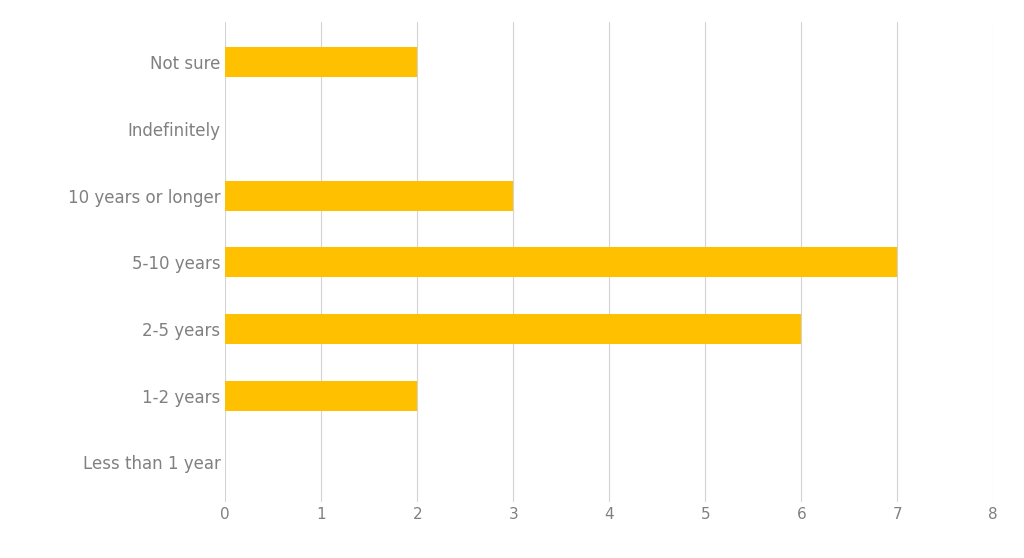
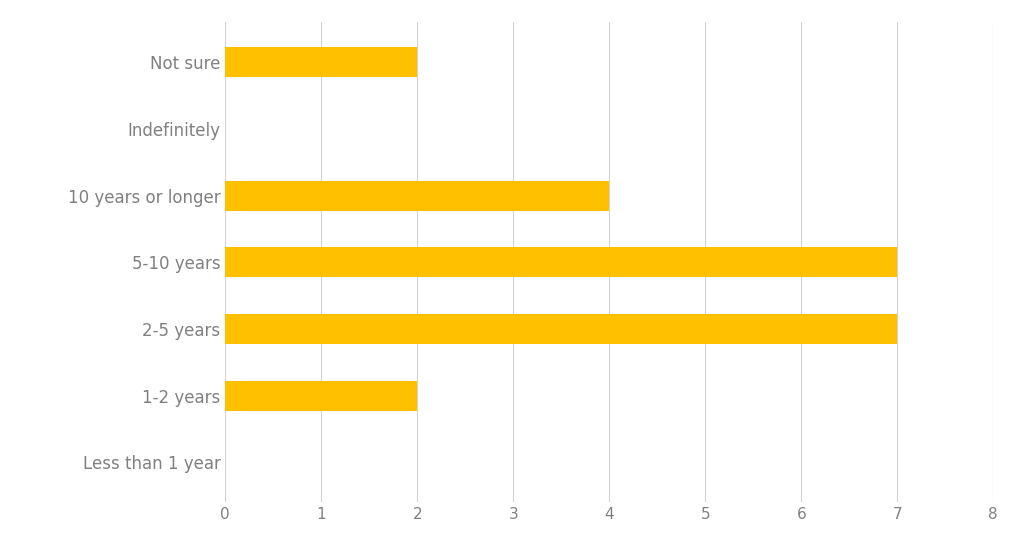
10 years or longer: 3 -> 4
2-5 years: 6 -> 7
